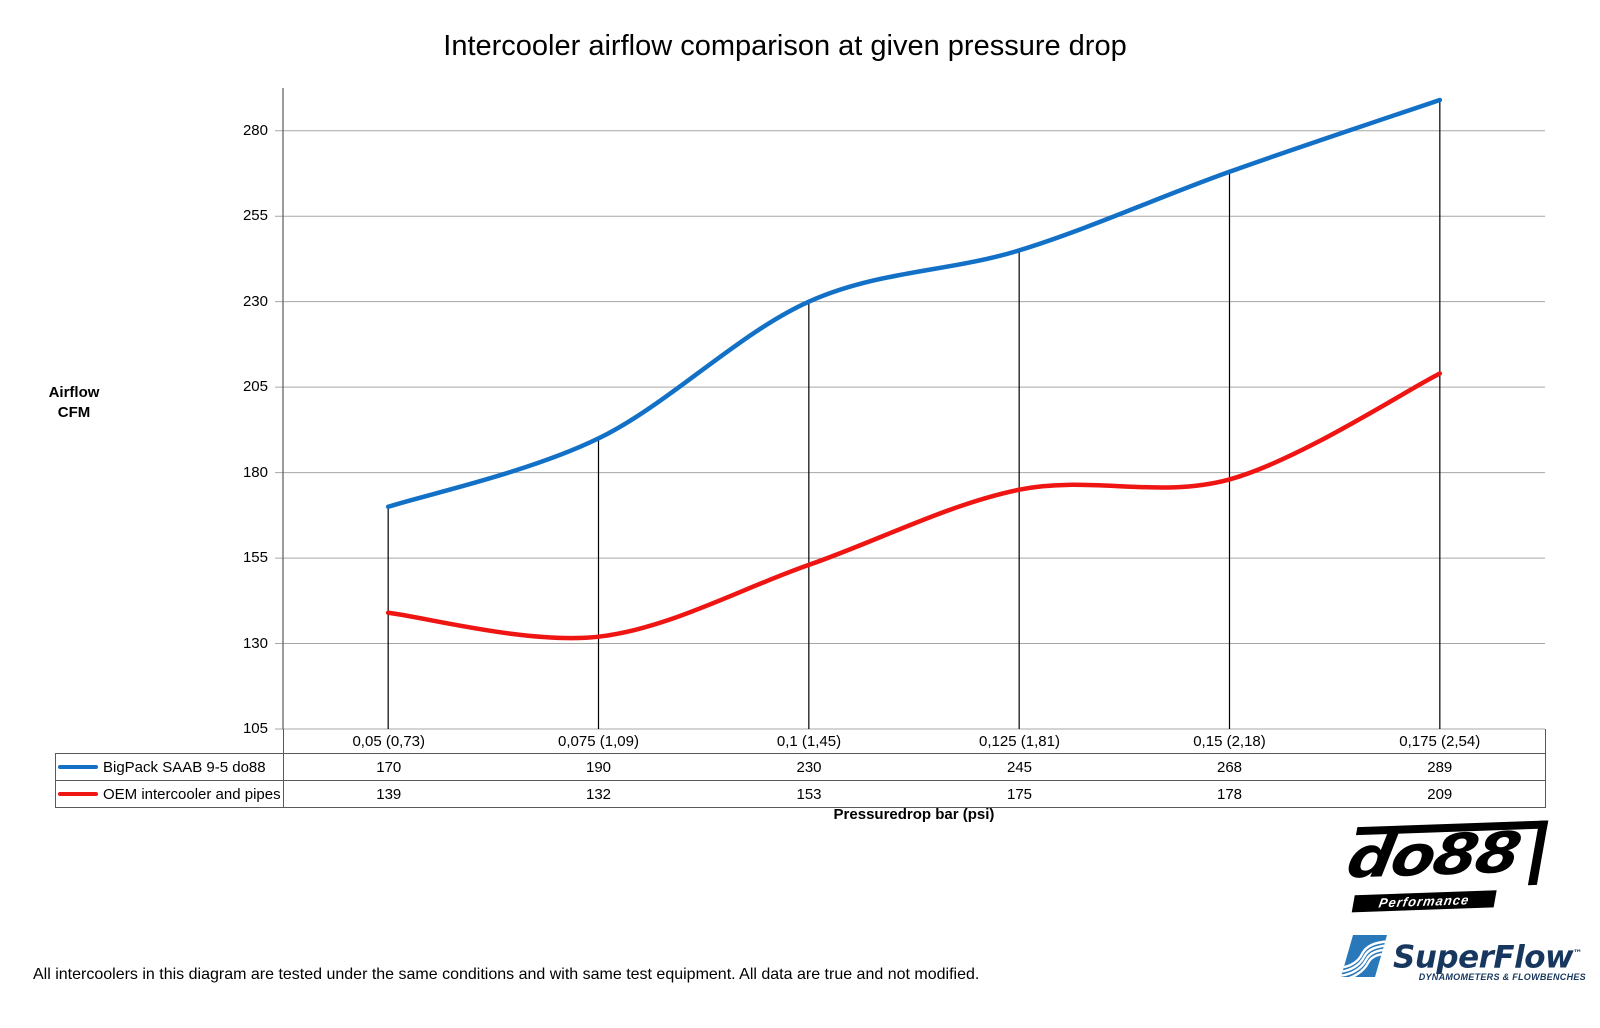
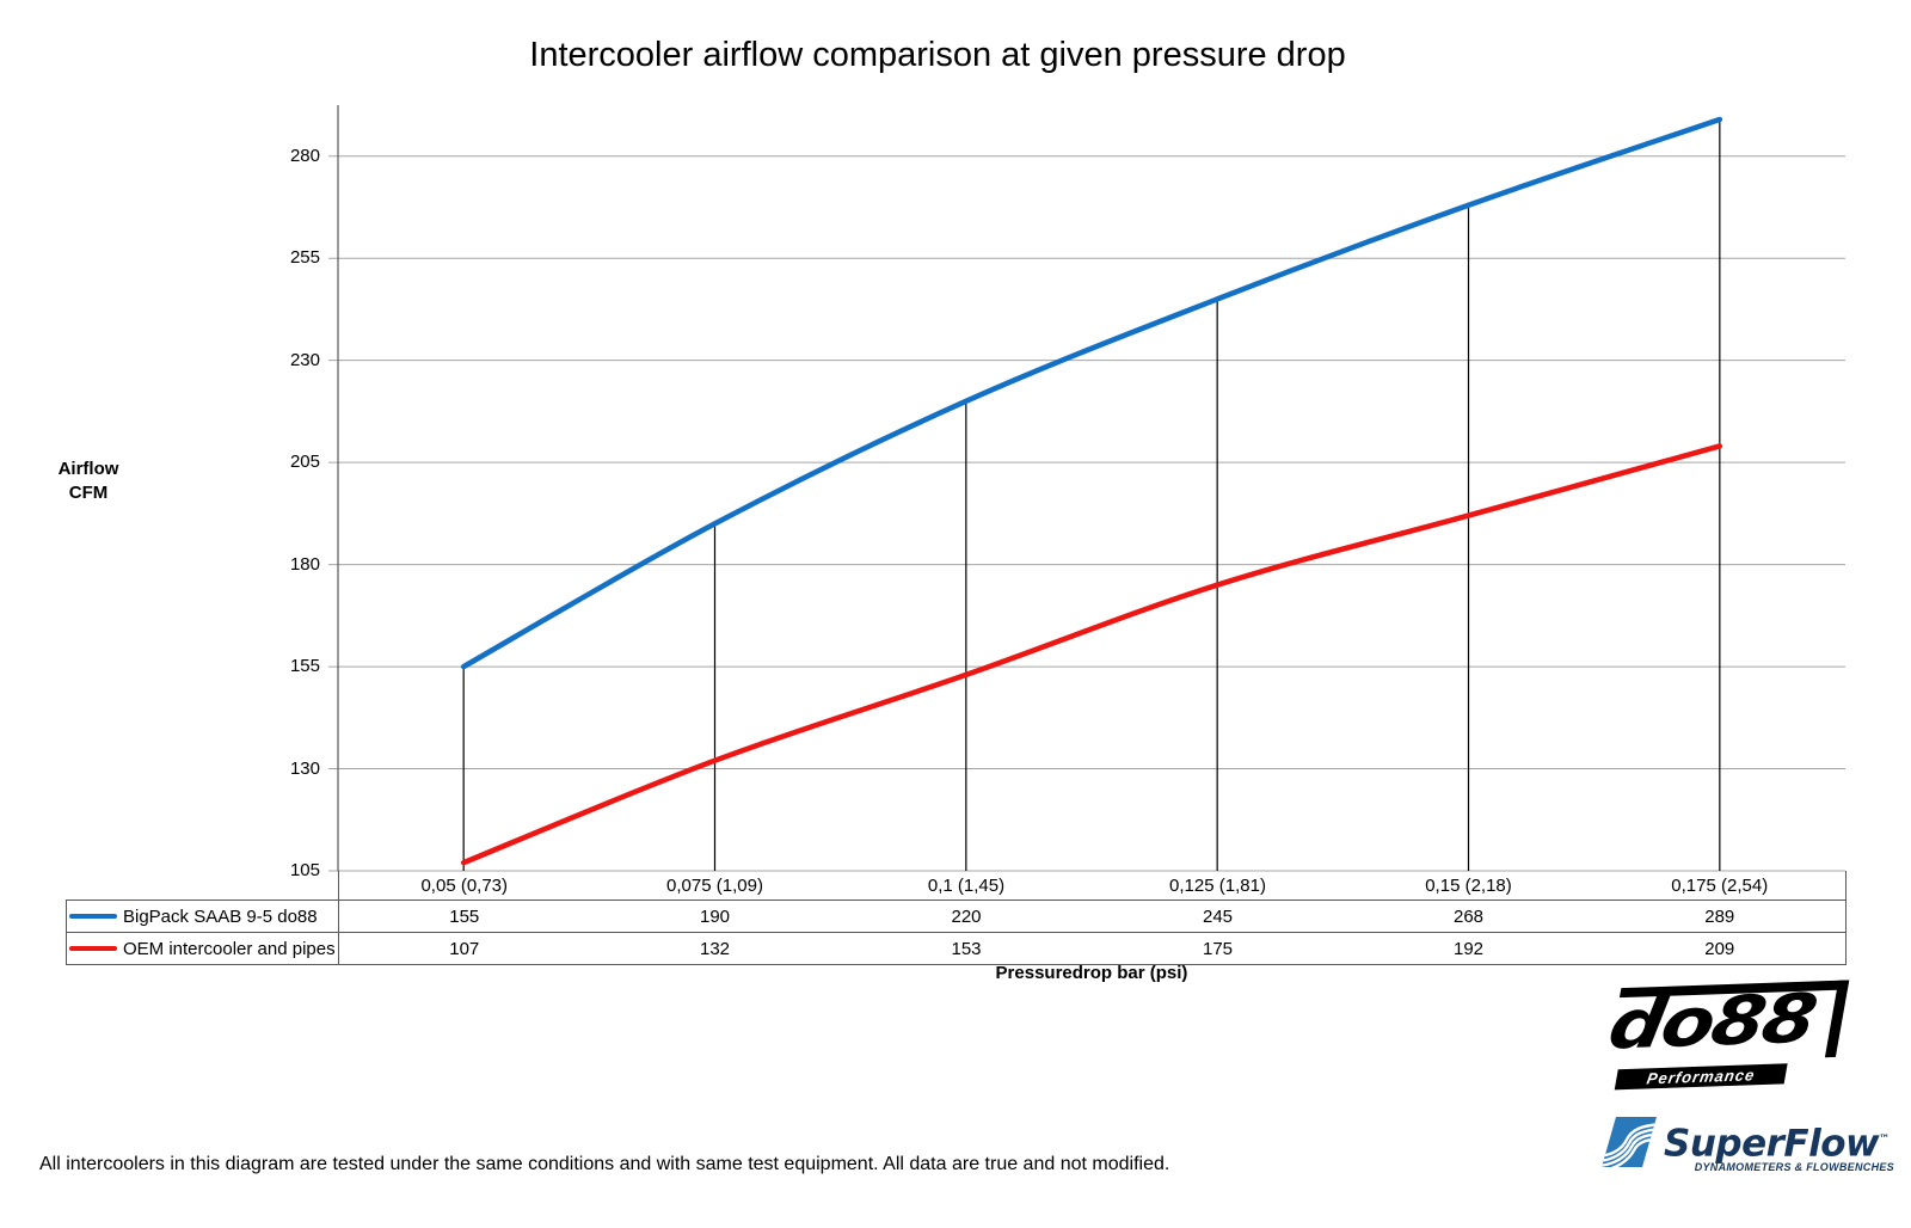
BigPack SAAB 9-5 do88/0,05 (0,73): 170 -> 155
OEM intercooler and pipes/0,05 (0,73): 139 -> 107
BigPack SAAB 9-5 do88/0,1 (1,45): 230 -> 220
OEM intercooler and pipes/0,15 (2,18): 178 -> 192
